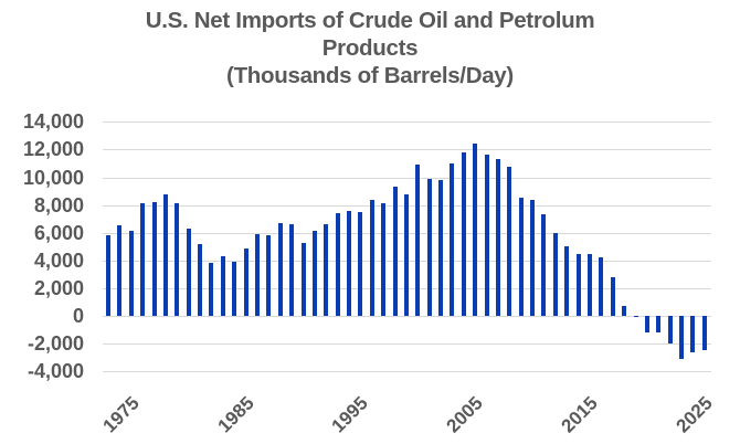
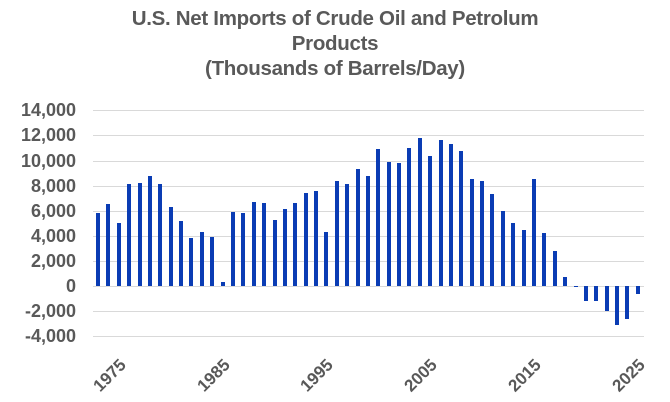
1975: 6100 -> 5000
1985: 4900 -> 300
1995: 7500 -> 4300
2005: 12400 -> 10400
2015: 4500 -> 8500
2025: -2500 -> -600
